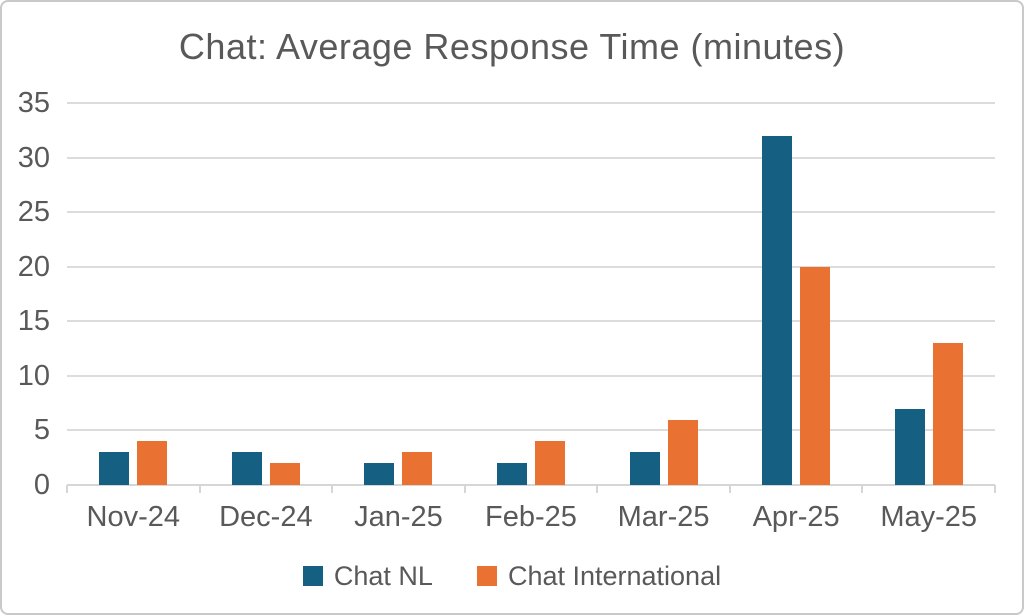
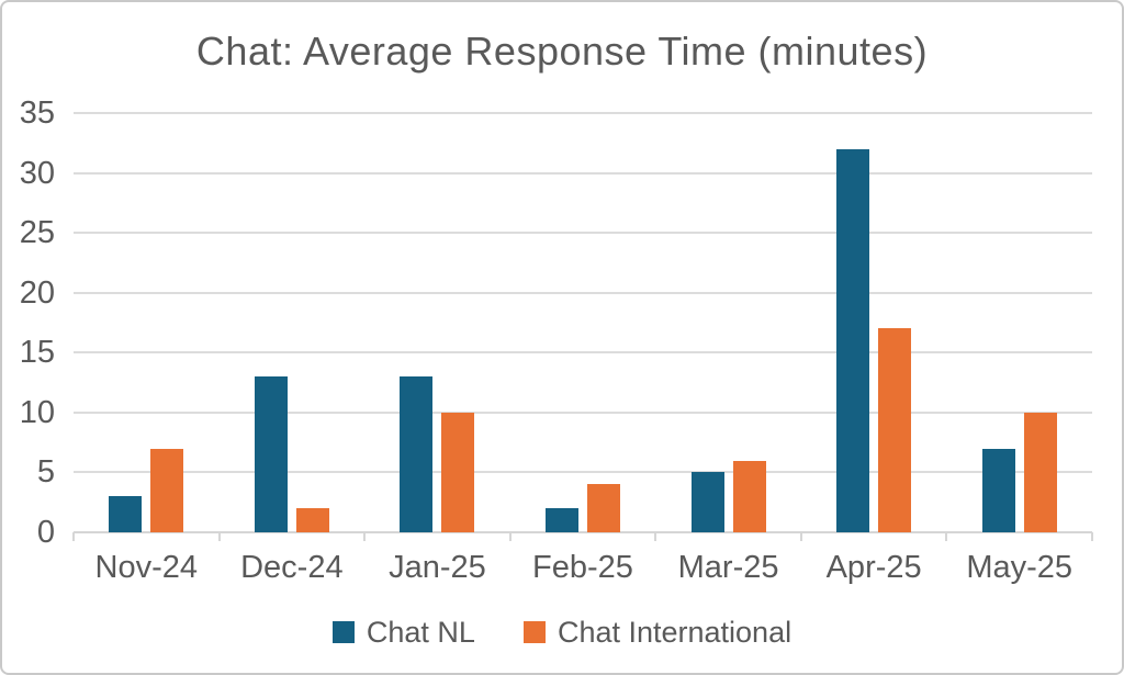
Chat International/Nov-24: 4 -> 7
Chat NL/Dec-24: 3 -> 13
Chat NL/Jan-25: 2 -> 13
Chat International/Jan-25: 3 -> 10
Chat NL/Mar-25: 3 -> 5
Chat International/Apr-25: 20 -> 17
Chat International/May-25: 13 -> 10
